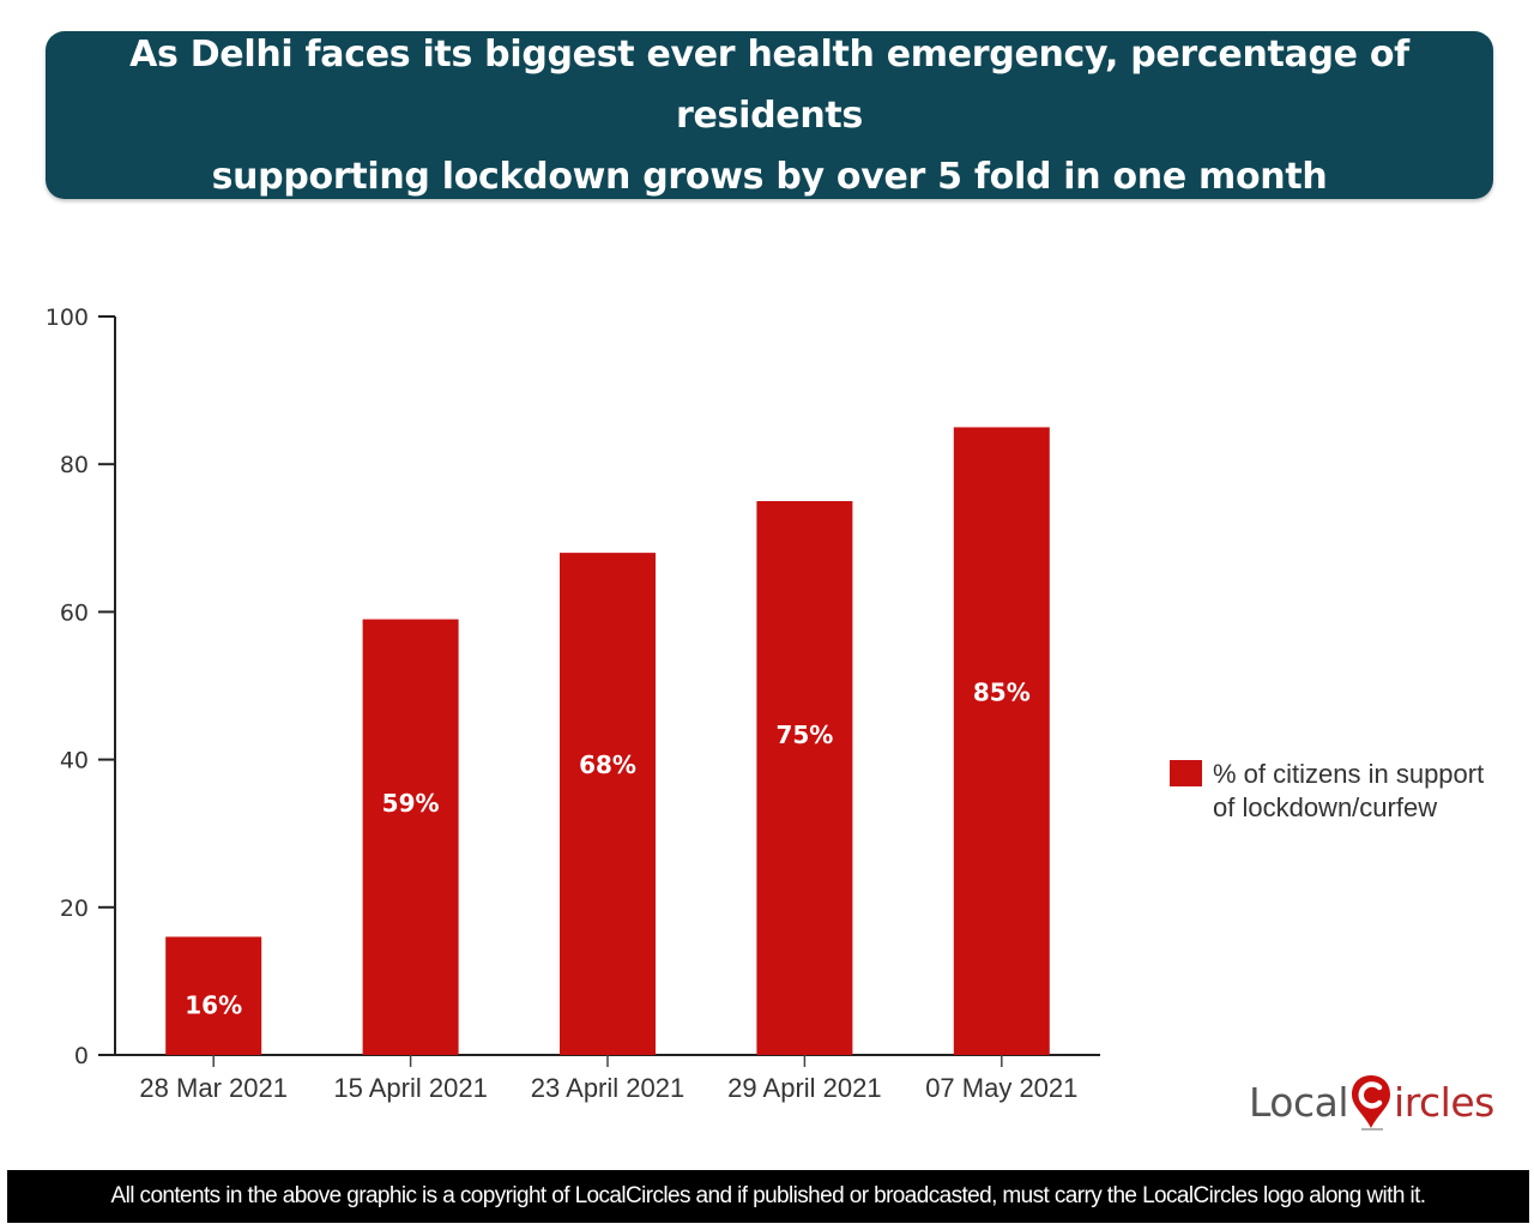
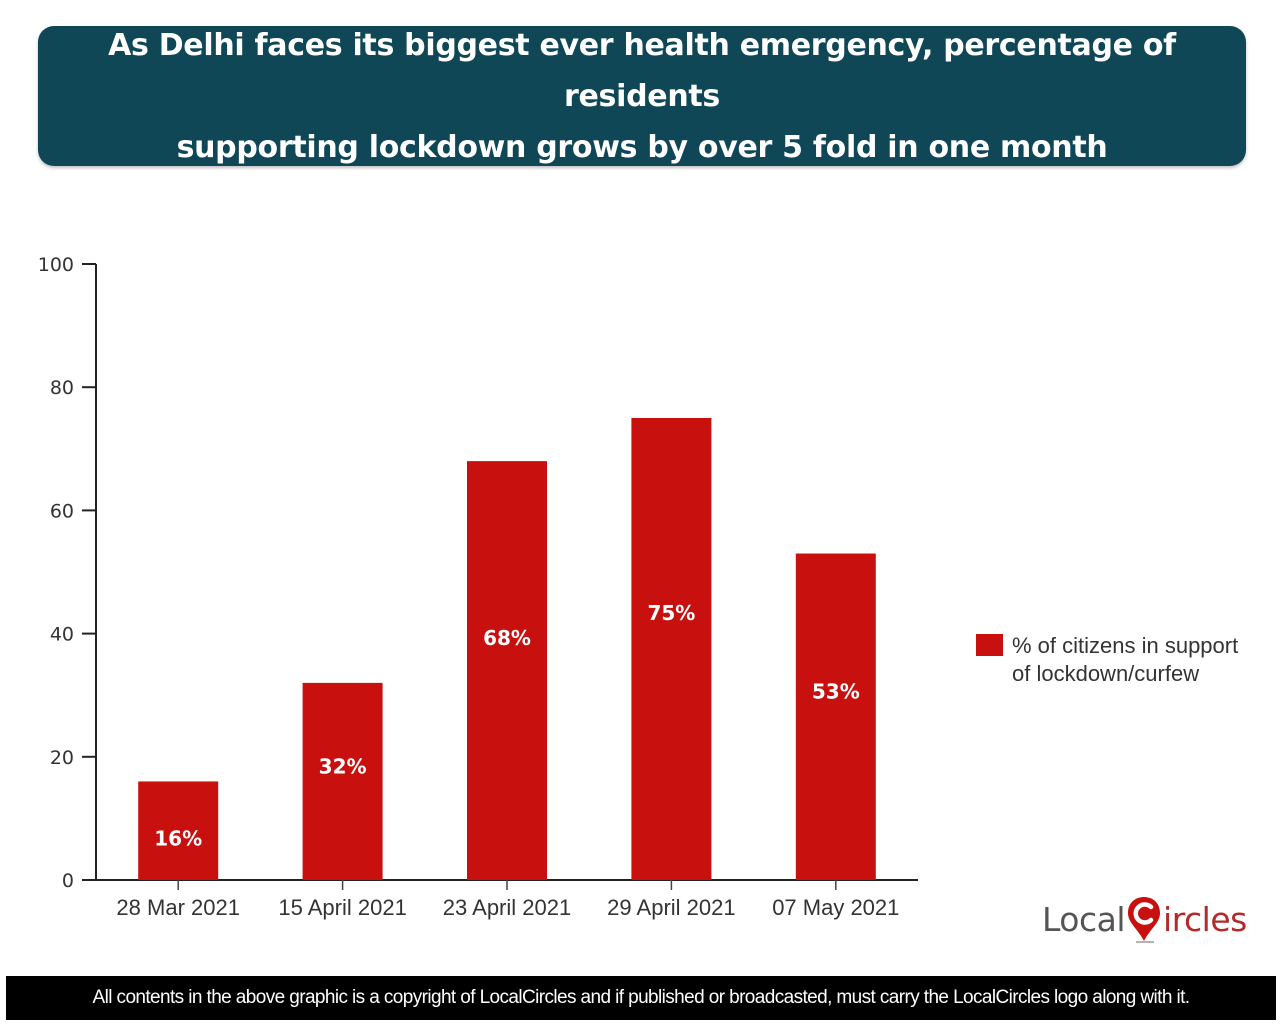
15 April 2021: 59% -> 32%
07 May 2021: 85% -> 53%
